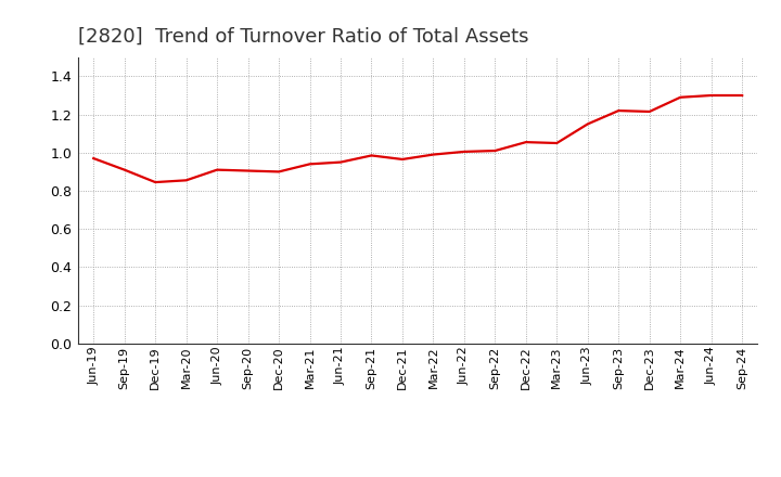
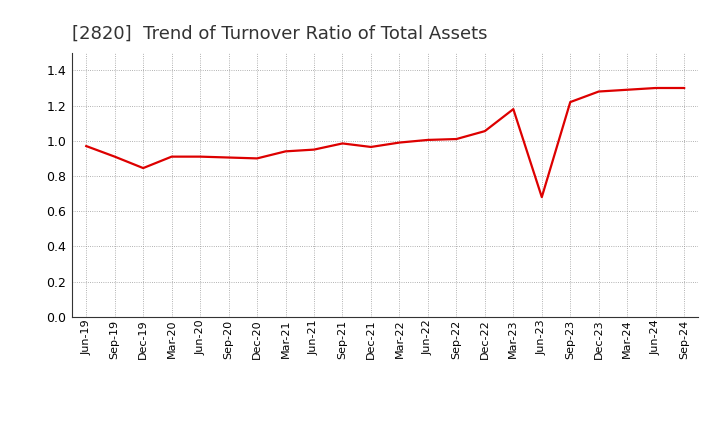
Mar-20: 0.85 -> 0.91
Mar-23: 1.05 -> 1.18
Jun-23: 1.15 -> 0.68
Dec-23: 1.22 -> 1.28
